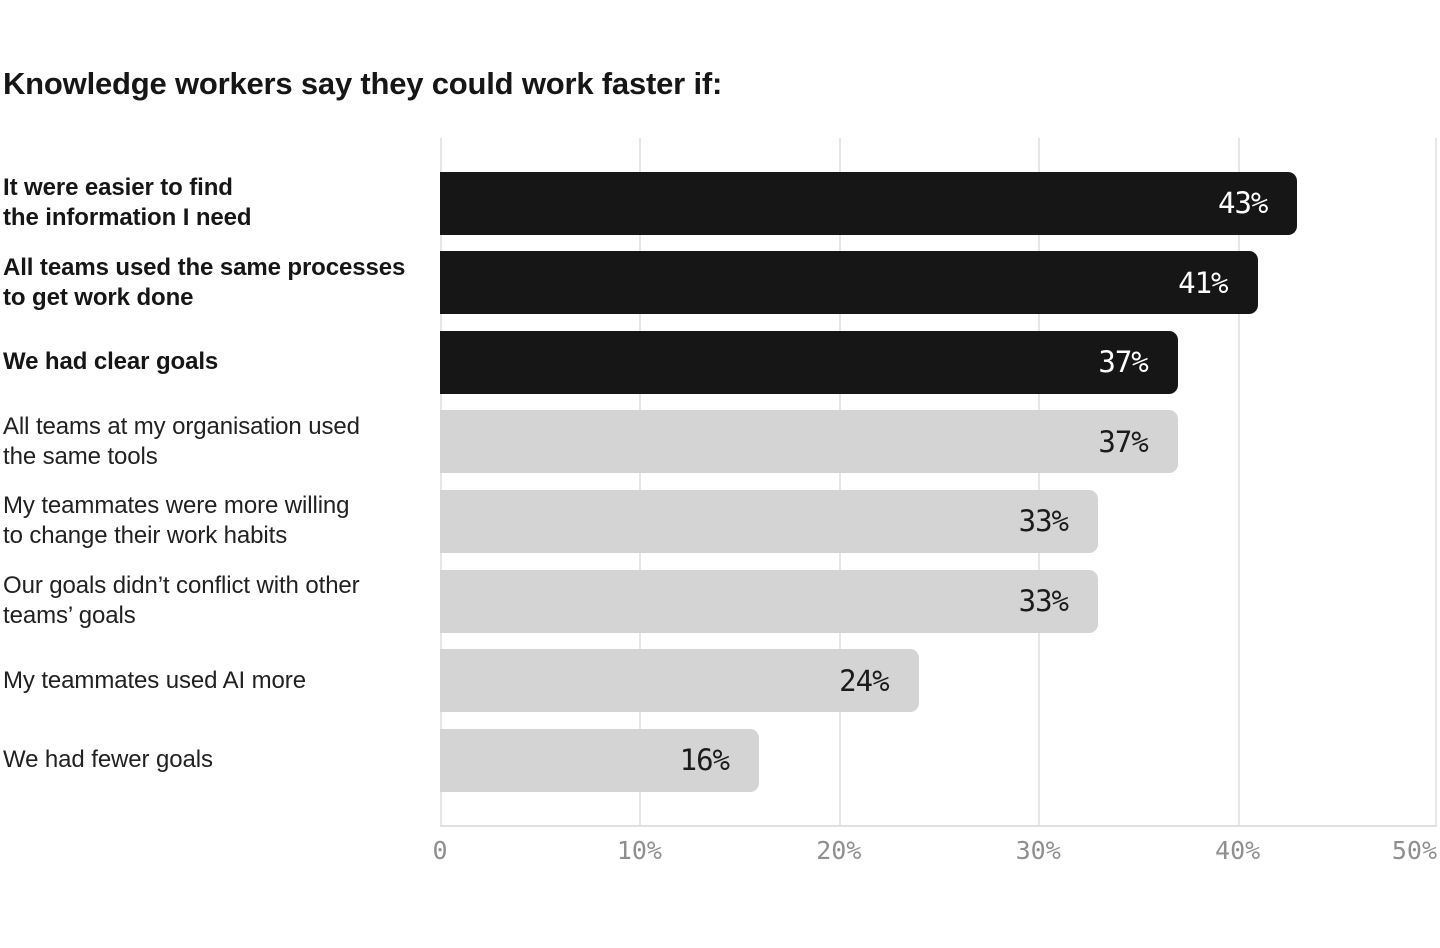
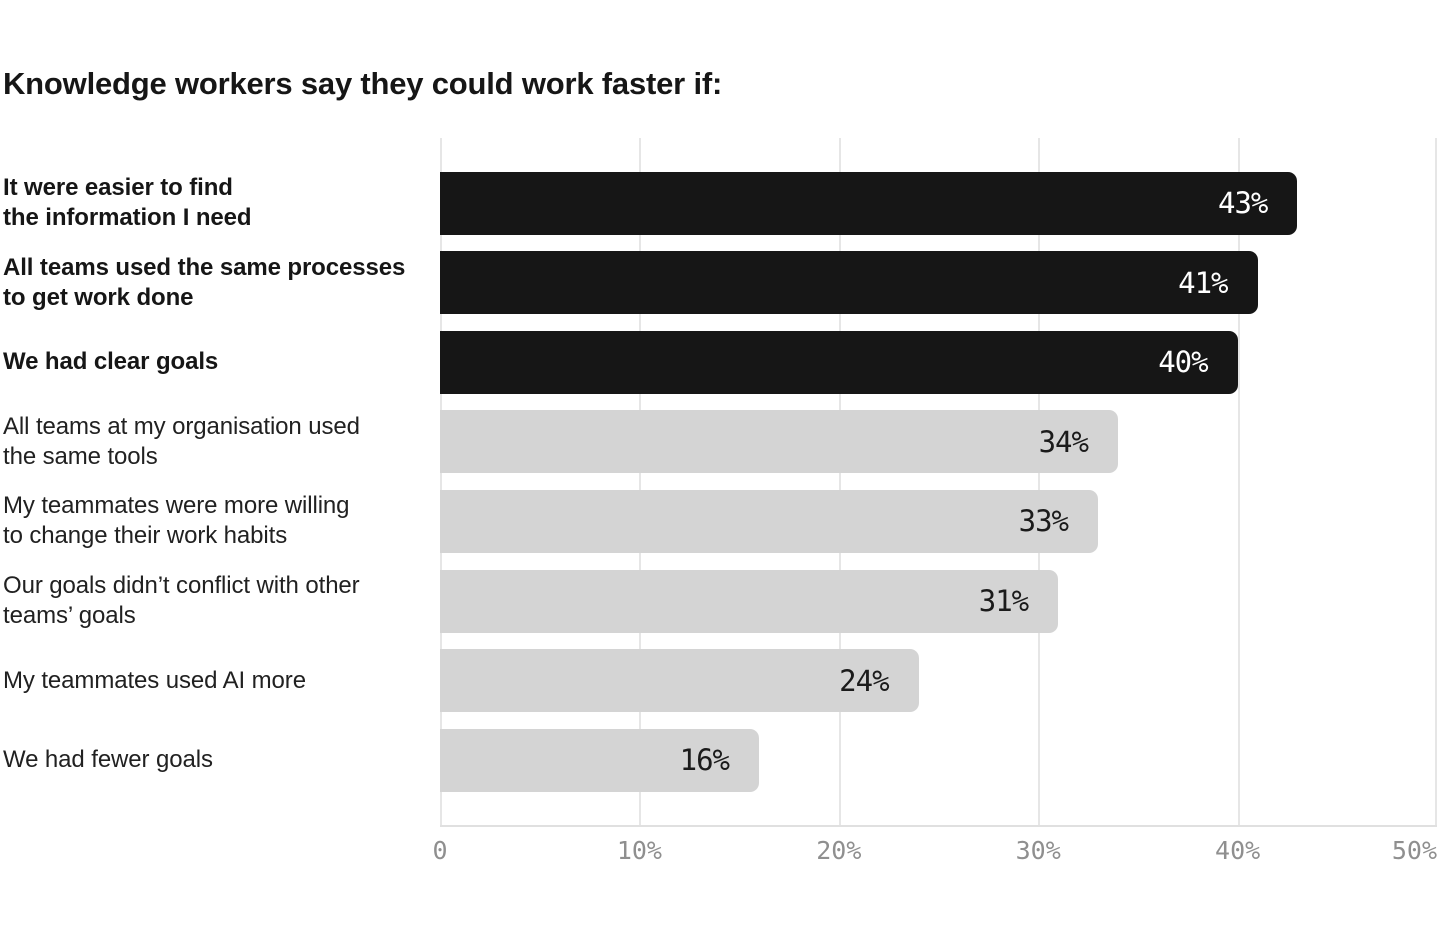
We had clear goals: 37% -> 40%
All teams at my organisation used the same tools: 37% -> 34%
Our goals didn’t conflict with other teams’ goals: 33% -> 31%
